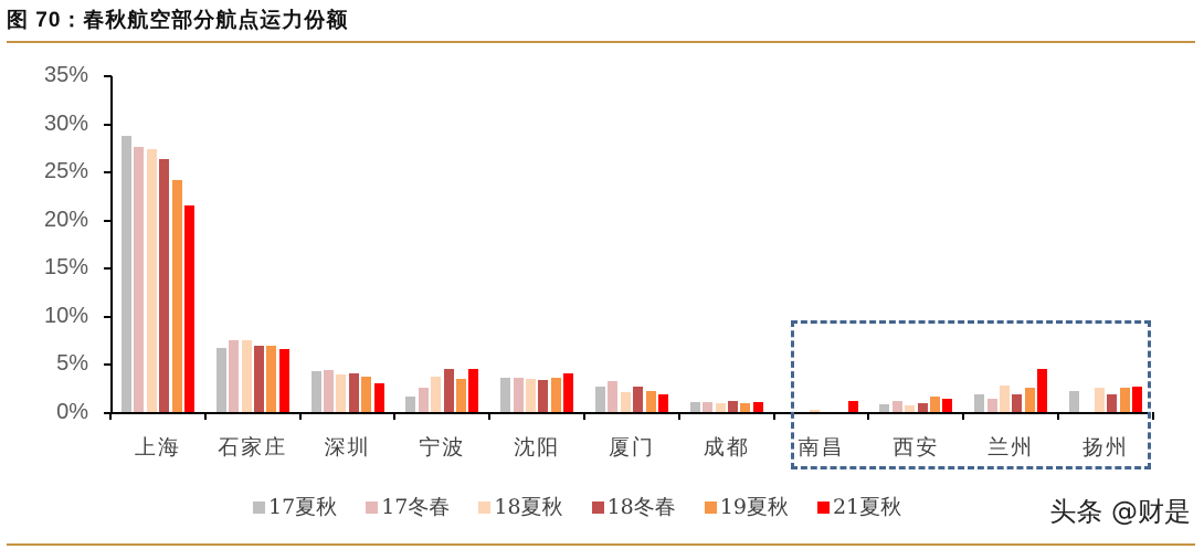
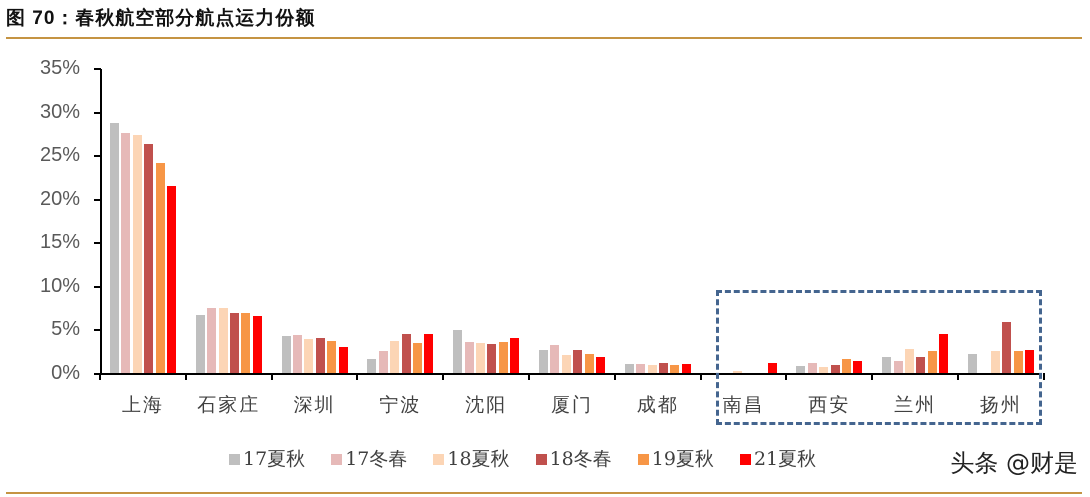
17夏秋/沈阳: 4% -> 5%
18冬春/扬州: 2% -> 6%
